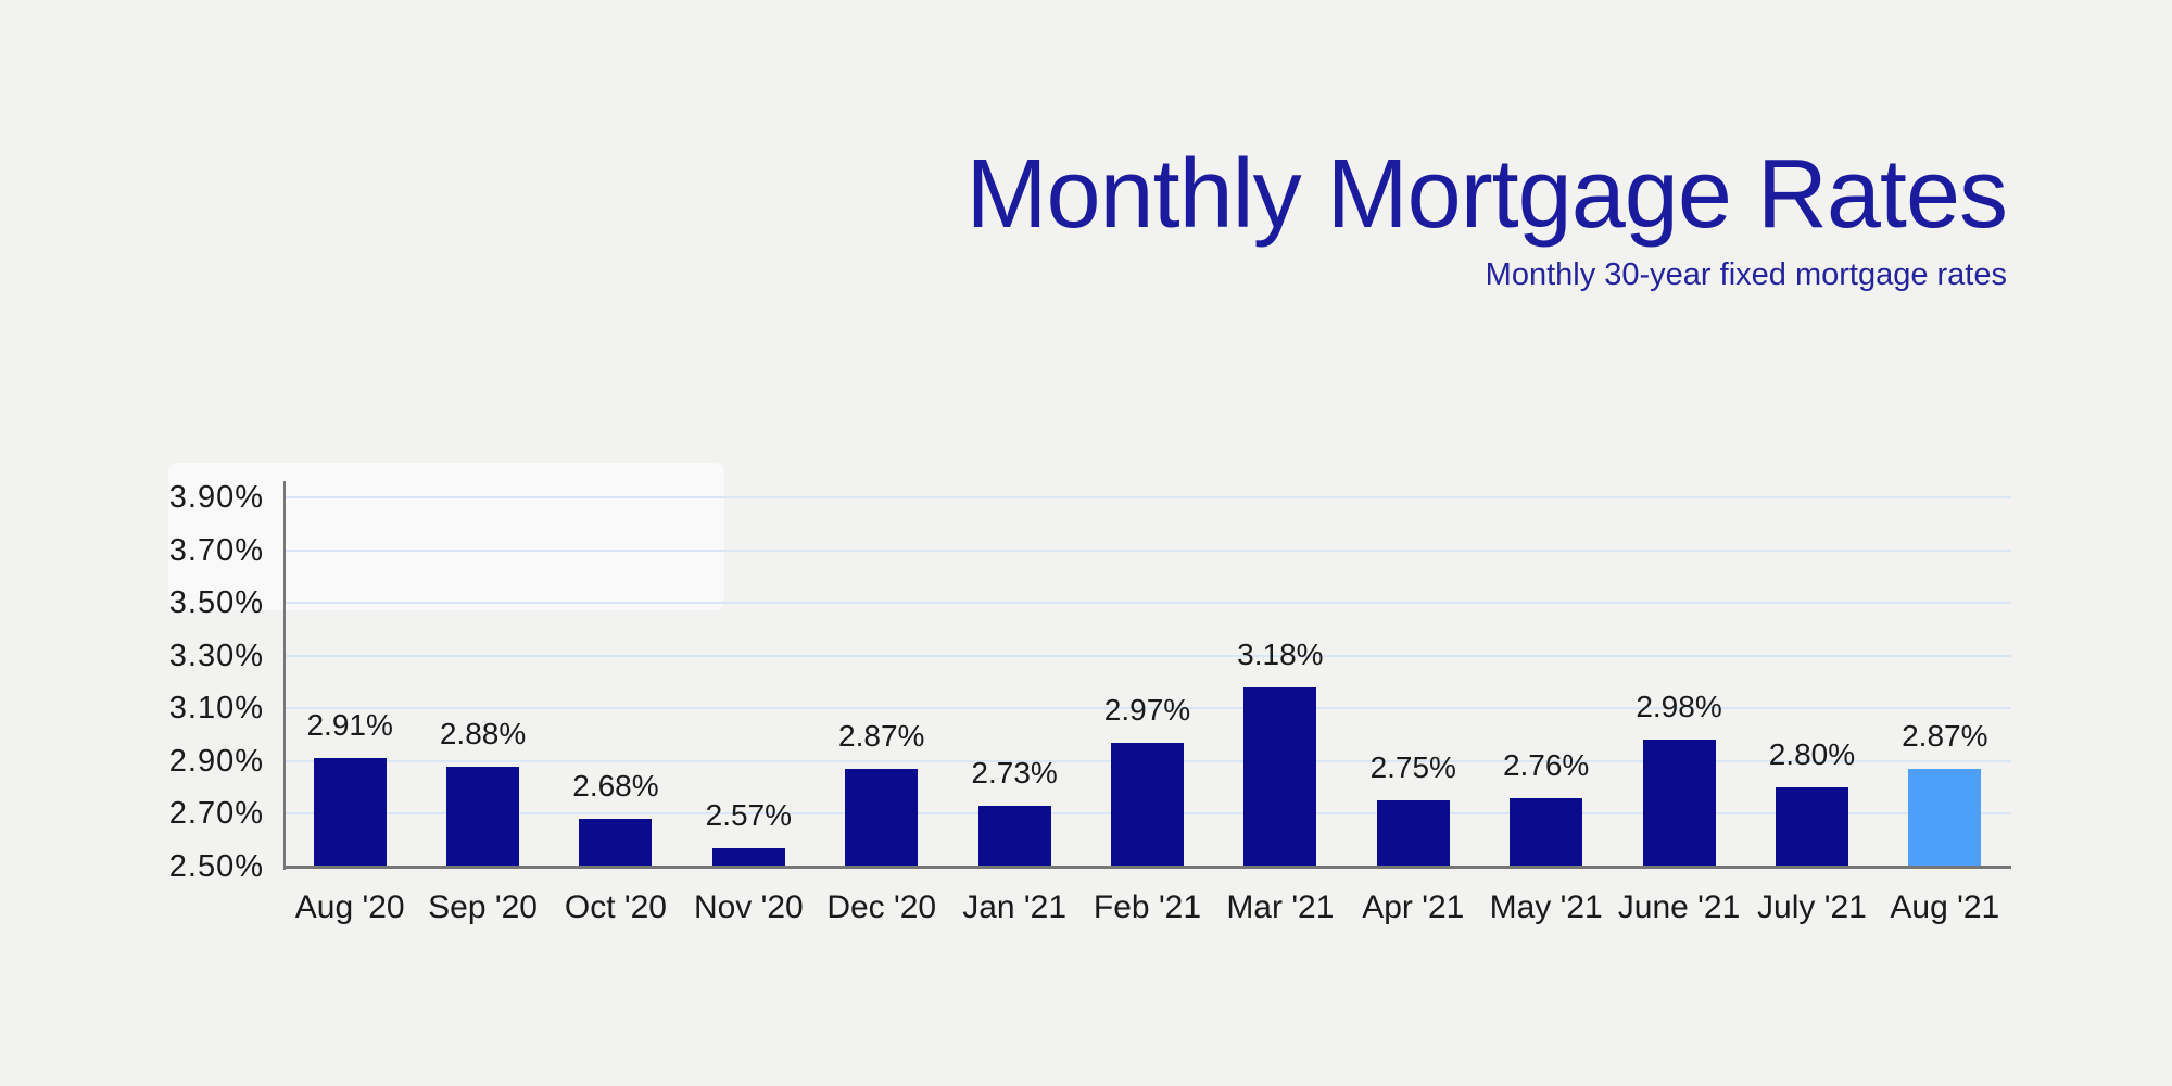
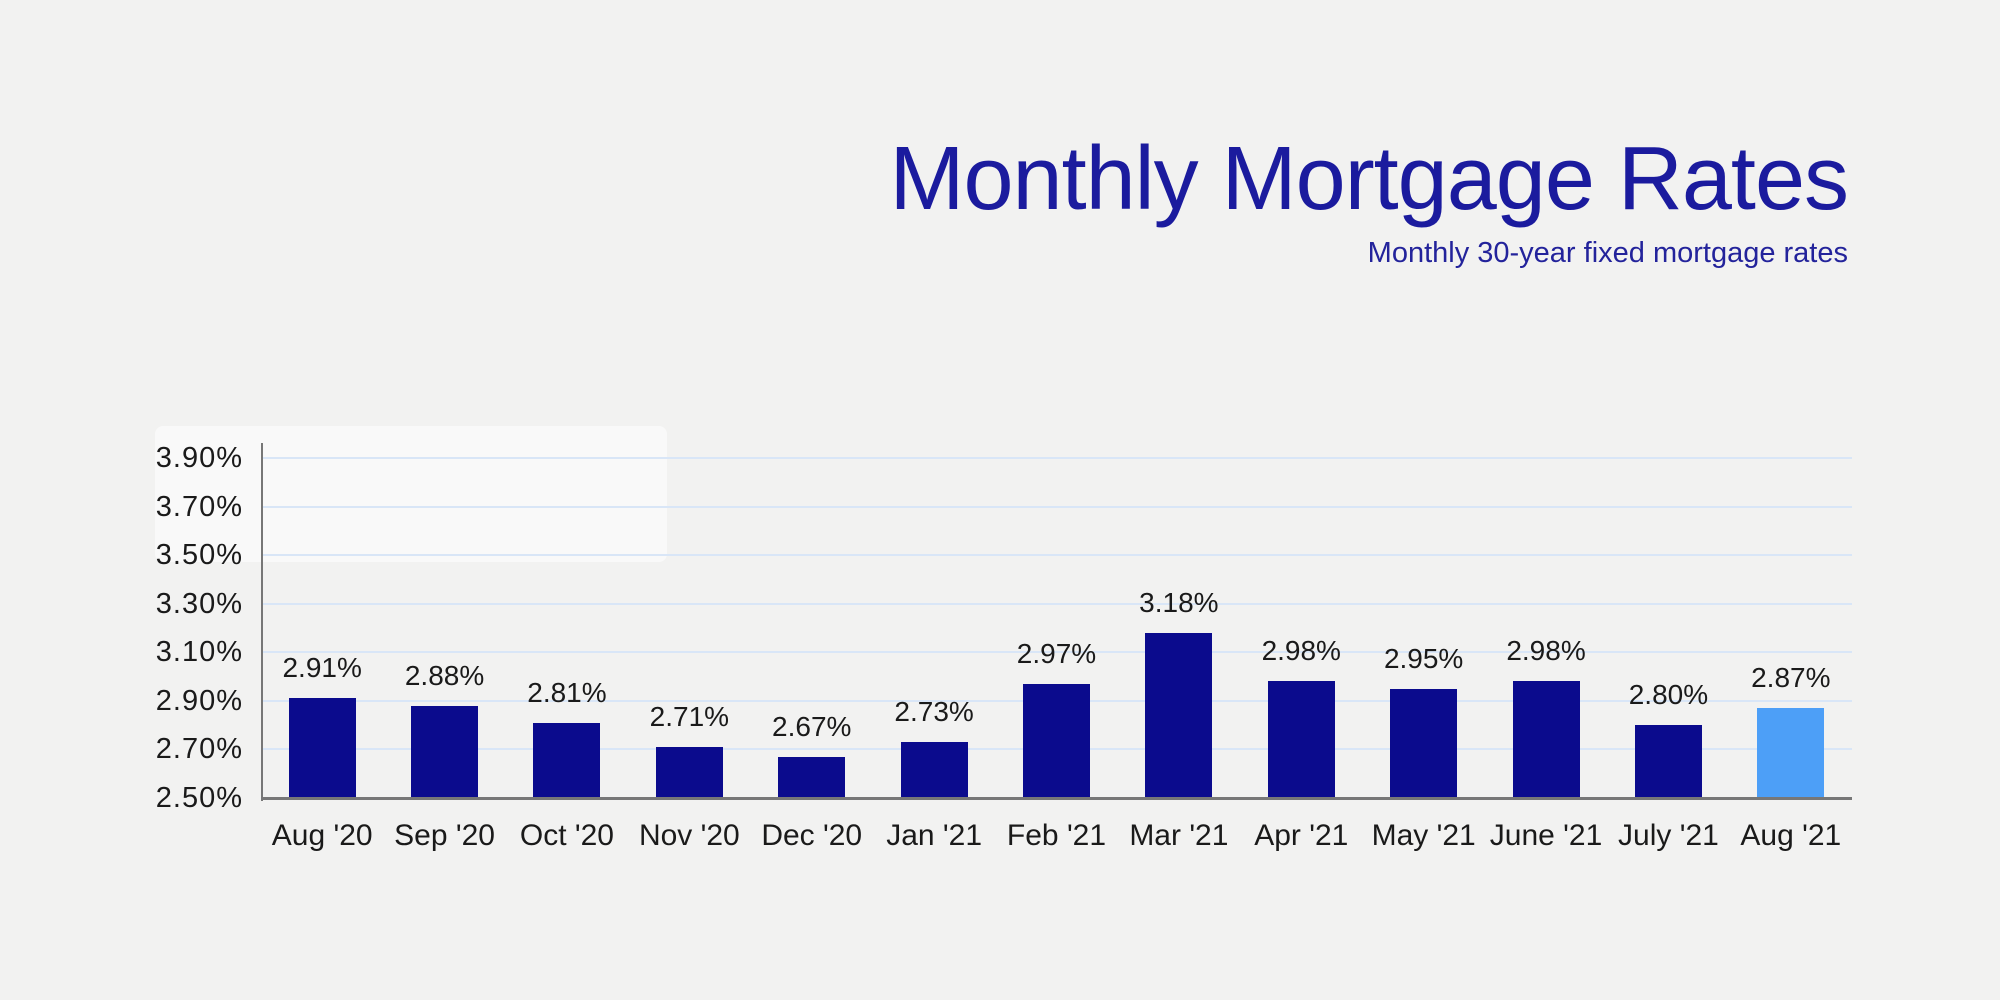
Oct '20: 2.68% -> 2.81%
Nov '20: 2.57% -> 2.71%
Dec '20: 2.87% -> 2.67%
Apr '21: 2.75% -> 2.98%
May '21: 2.76% -> 2.95%
